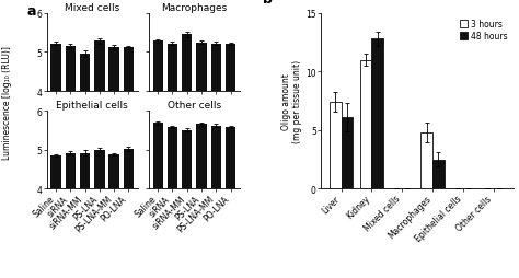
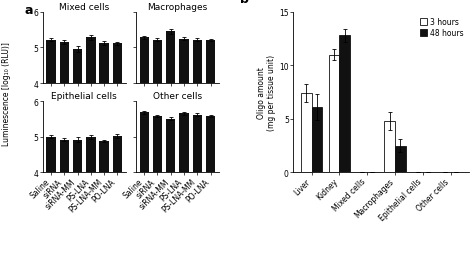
Epithelial cells/Saline: 4.85 -> 5.00
